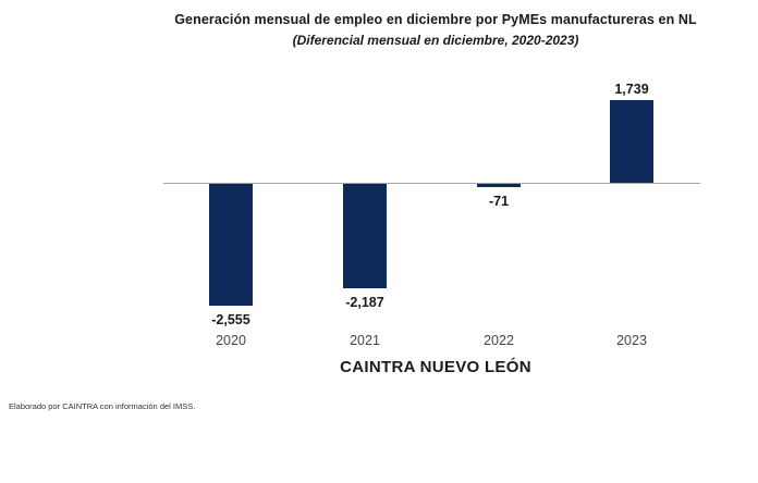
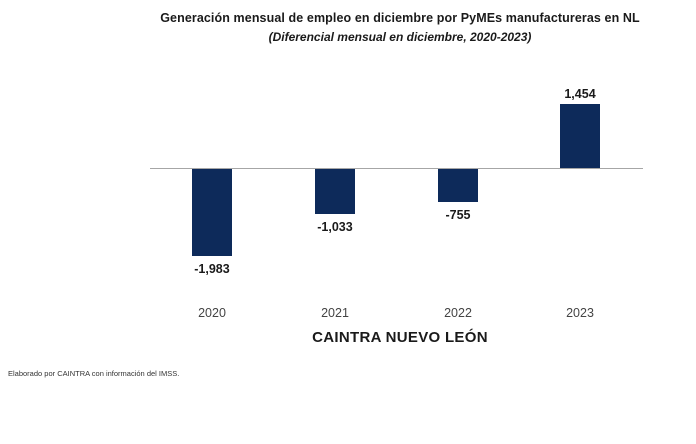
2020: -2,555 -> -1,983
2021: -2,187 -> -1,033
2022: -71 -> -755
2023: 1,739 -> 1,454
